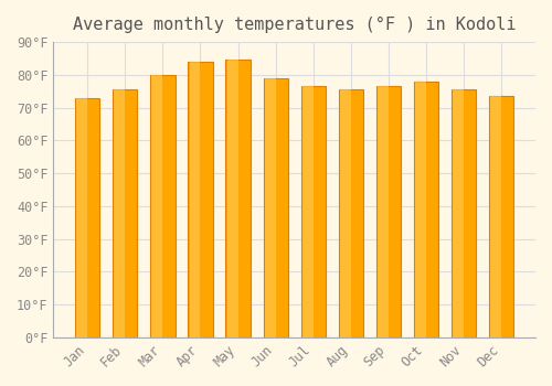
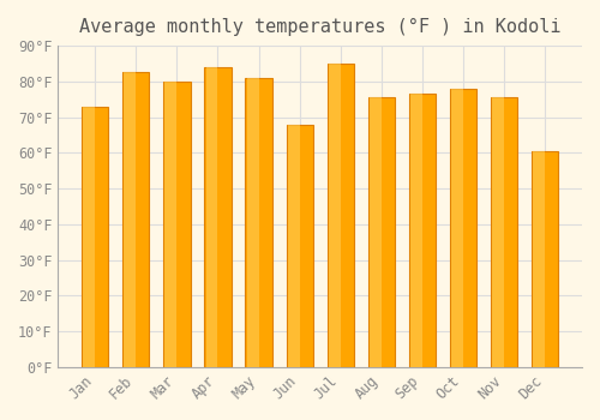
Feb: 75.5°F -> 82.5°F
May: 84.5°F -> 81.0°F
Jun: 79.0°F -> 68.0°F
Jul: 76.5°F -> 85.0°F
Dec: 73.5°F -> 60.5°F
